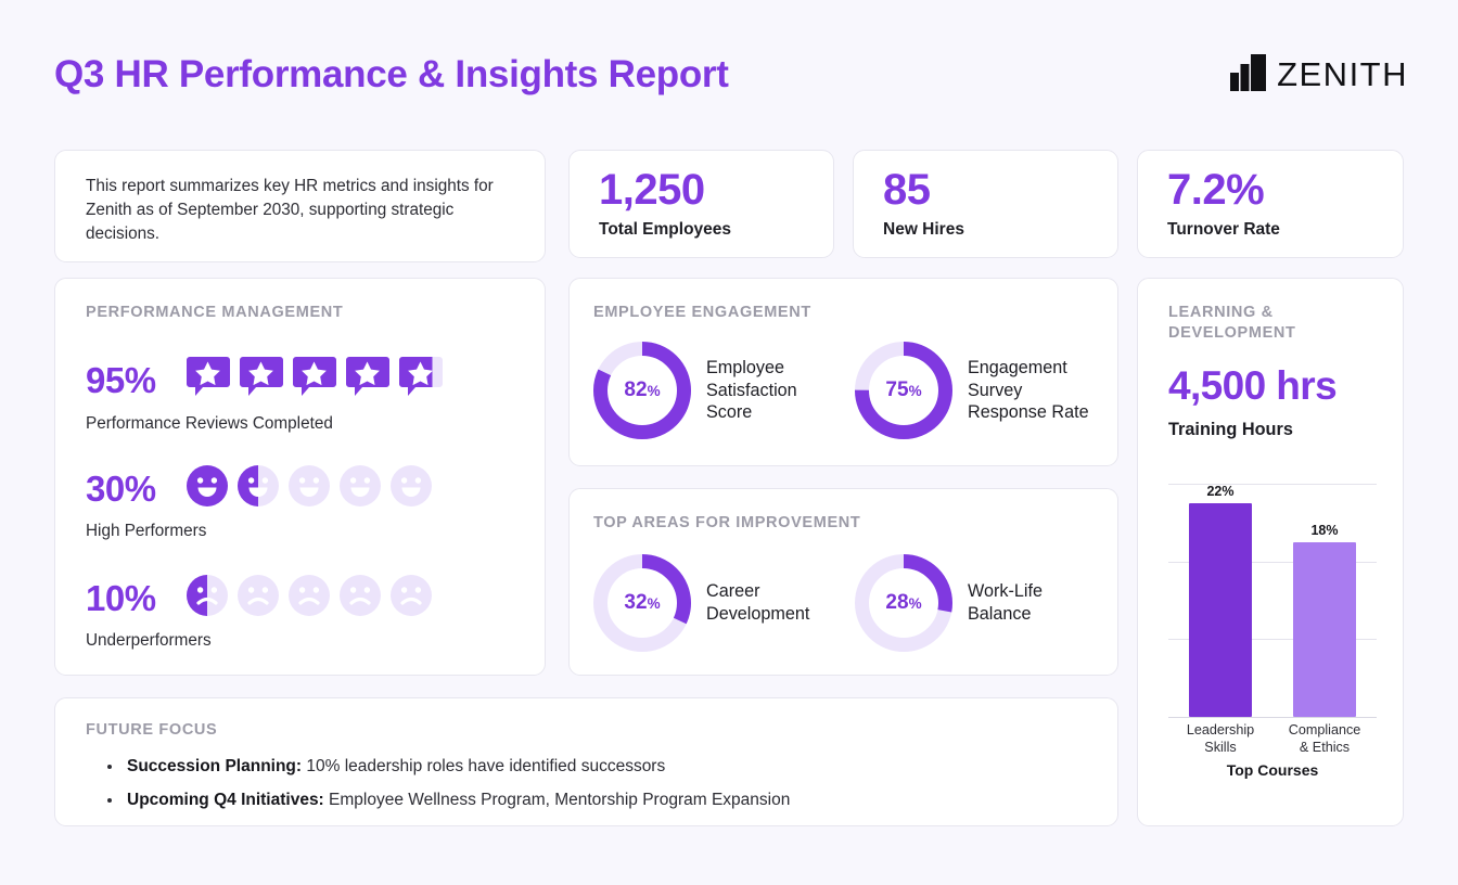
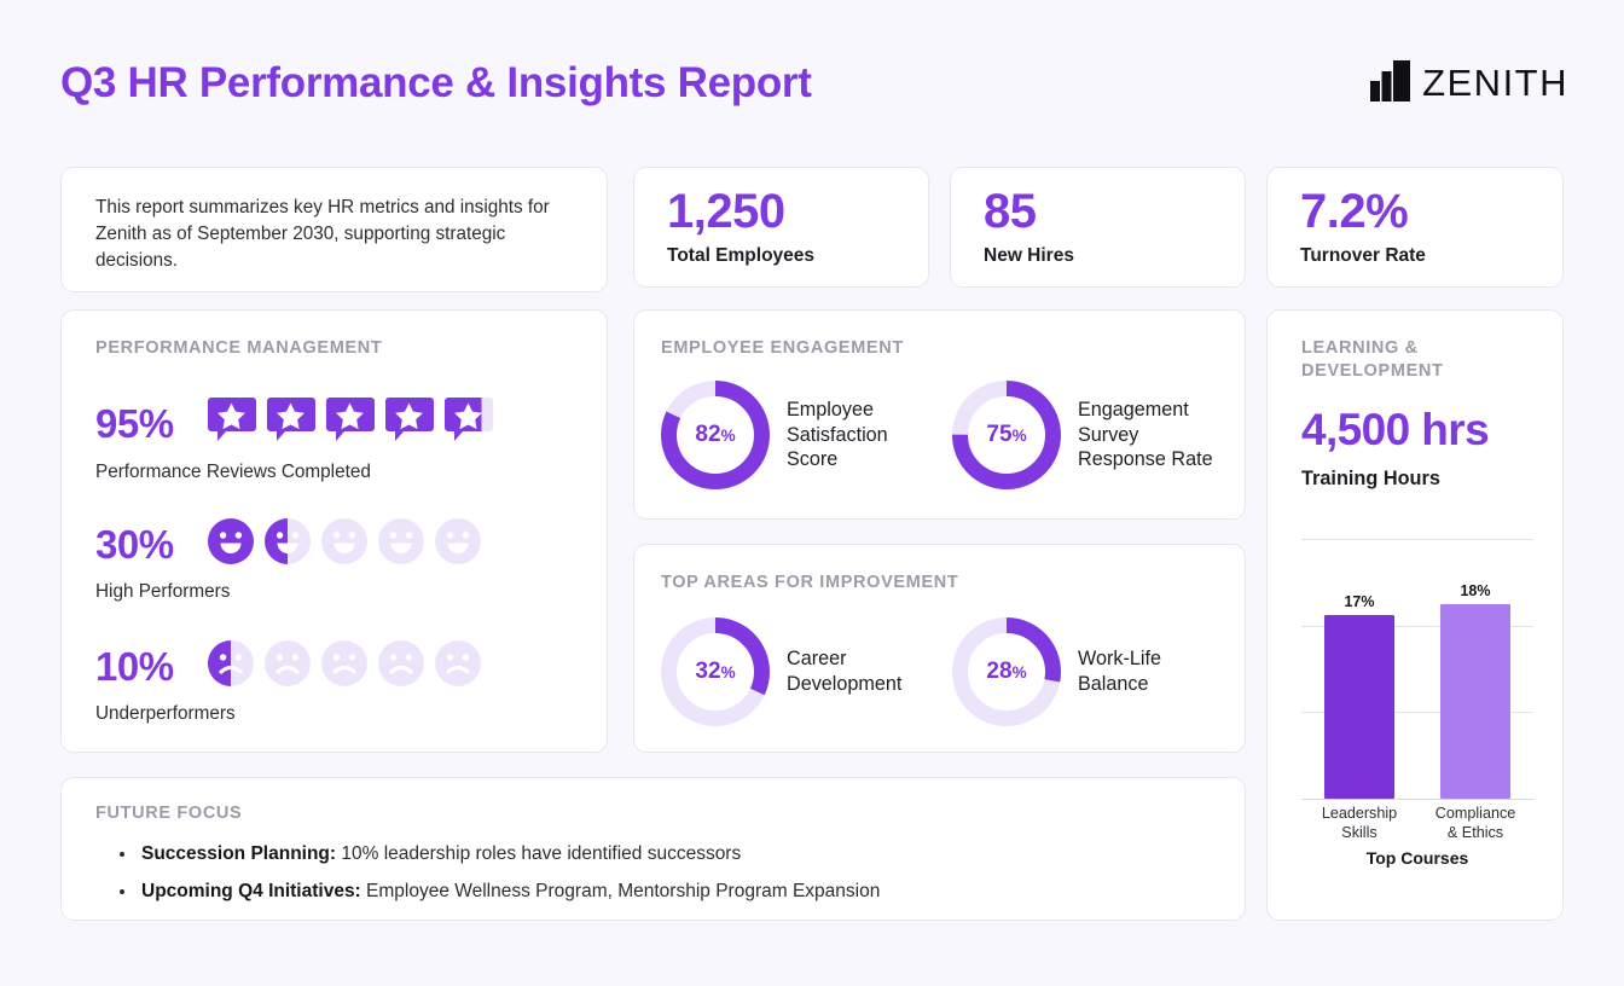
Leadership Skills: 22% -> 17%
